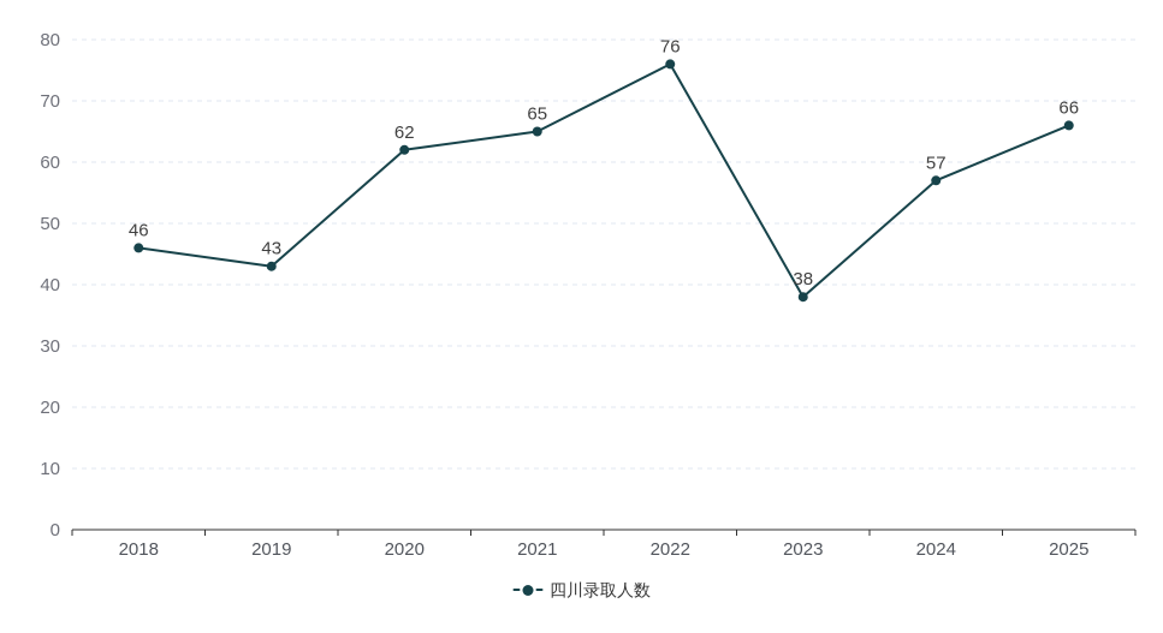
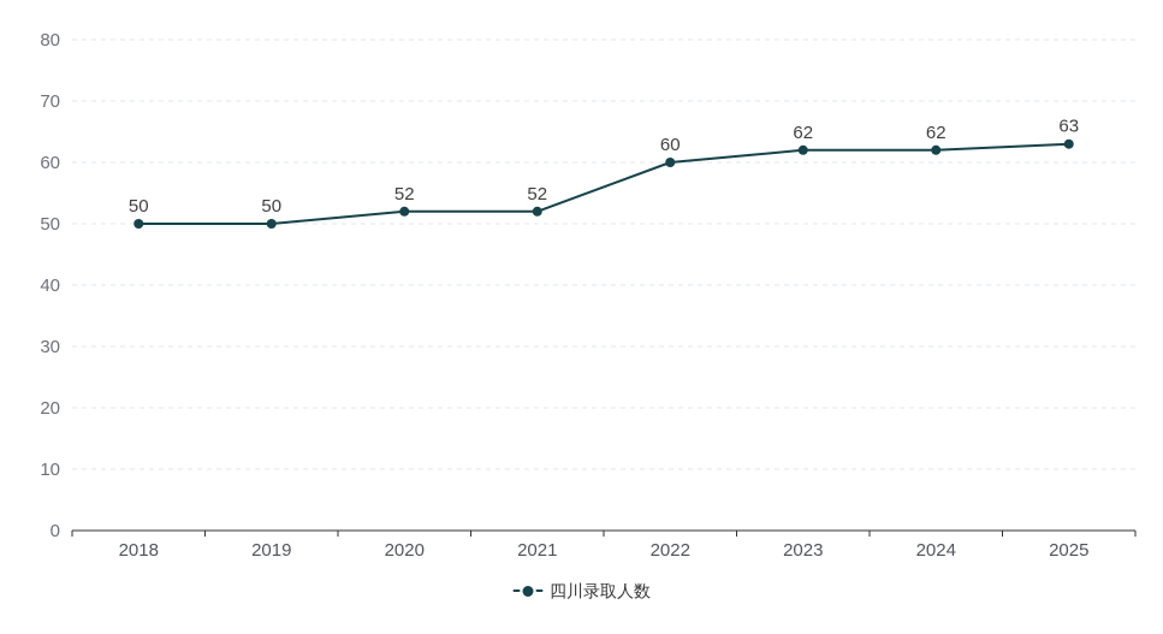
2018: 46 -> 50
2019: 43 -> 50
2020: 62 -> 52
2021: 65 -> 52
2022: 76 -> 60
2023: 38 -> 62
2024: 57 -> 62
2025: 66 -> 63
